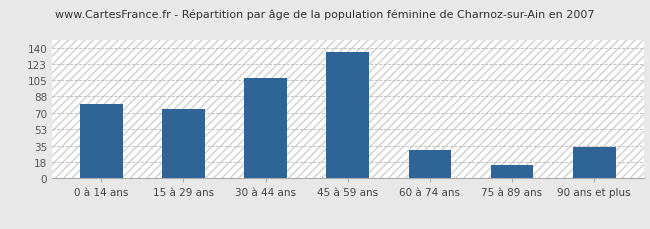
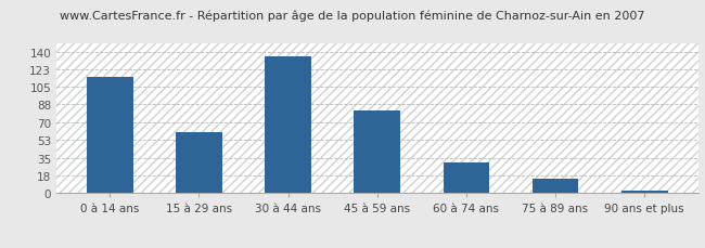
0 à 14 ans: 80 -> 115
15 à 29 ans: 74 -> 60
30 à 44 ans: 108 -> 136
45 à 59 ans: 136 -> 82
90 ans et plus: 34 -> 3
